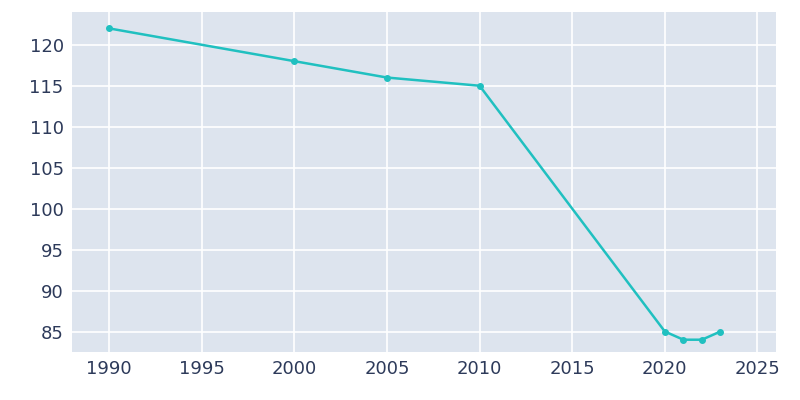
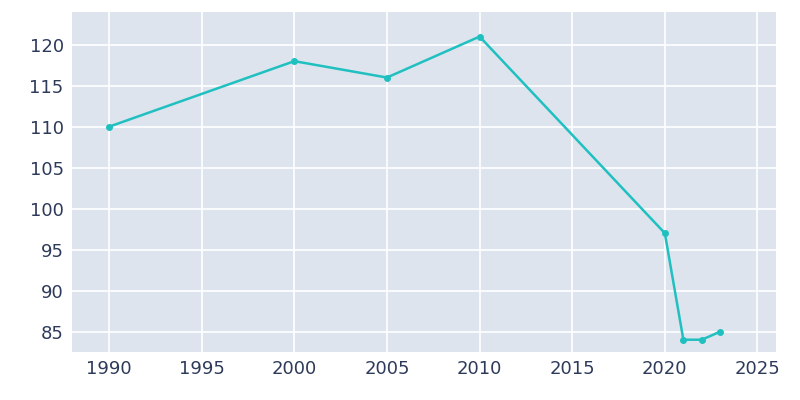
1990: 122 -> 110
2010: 115 -> 121
2020: 85 -> 97
